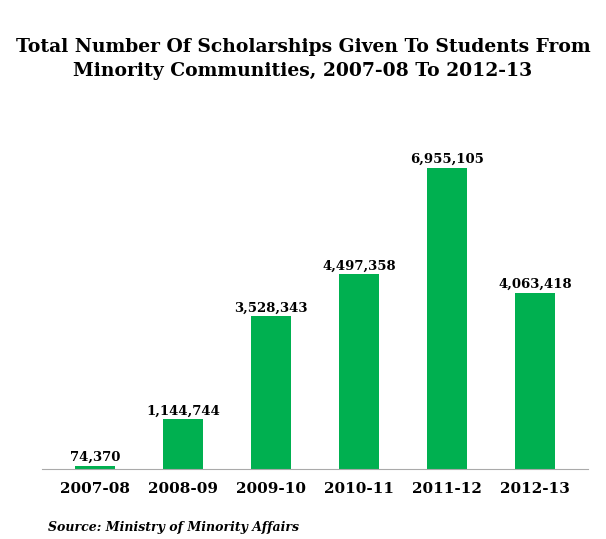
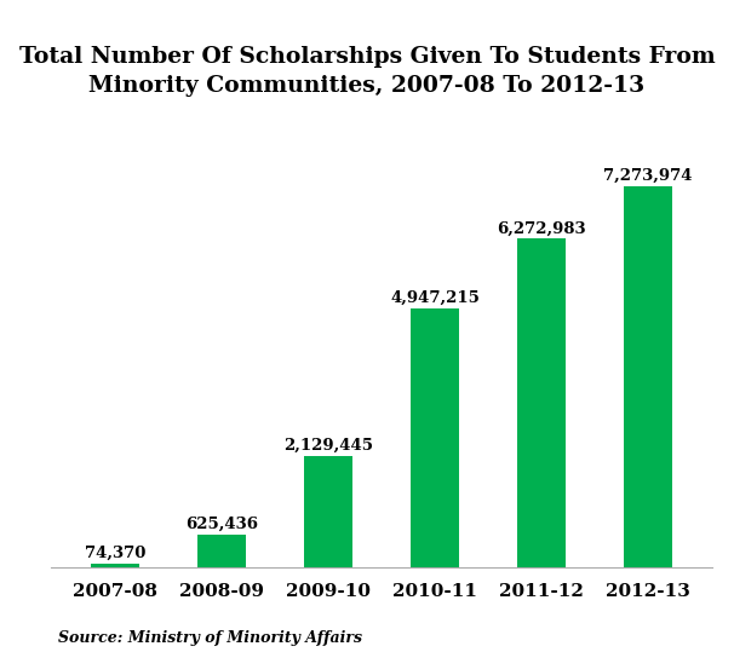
2008-09: 1,144,744 -> 625,436
2009-10: 3,528,343 -> 2,129,445
2010-11: 4,497,358 -> 4,947,215
2011-12: 6,955,105 -> 6,272,983
2012-13: 4,063,418 -> 7,273,974
